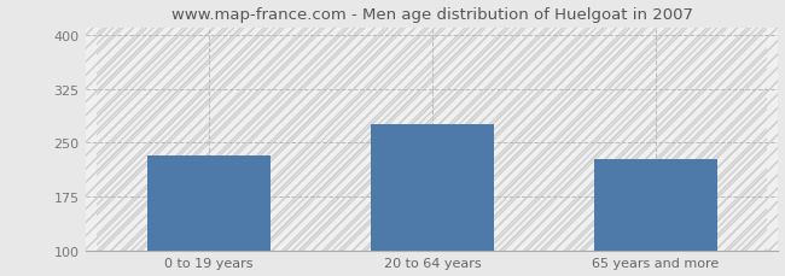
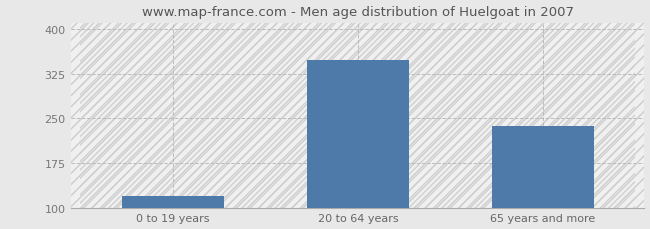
0 to 19 years: 232 -> 120
20 to 64 years: 276 -> 348
65 years and more: 228 -> 238
